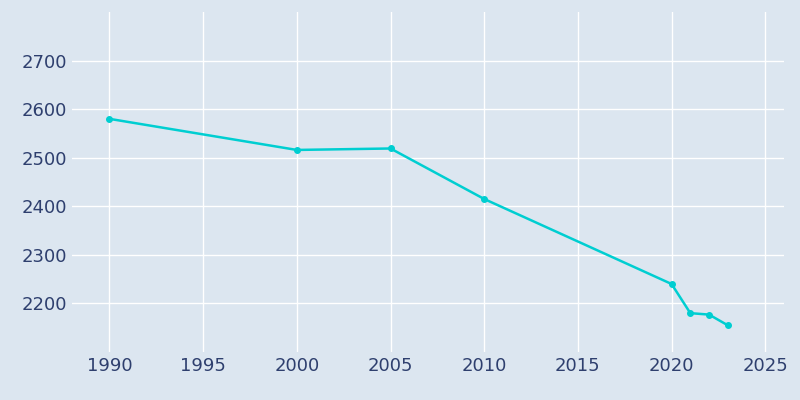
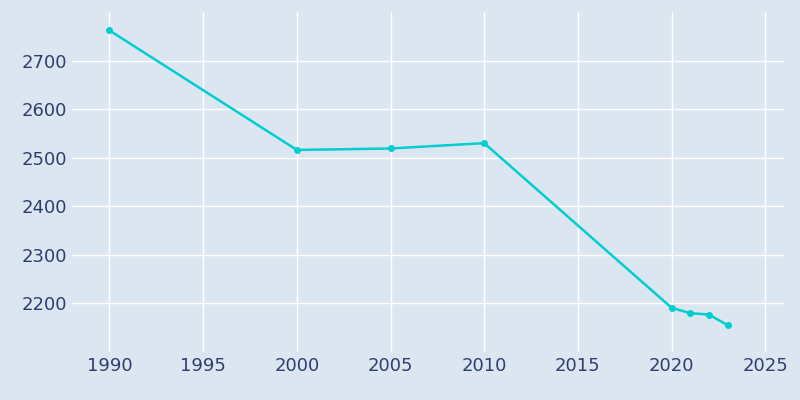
1990: 2580 -> 2762
2010: 2415 -> 2530
2020: 2240 -> 2191
